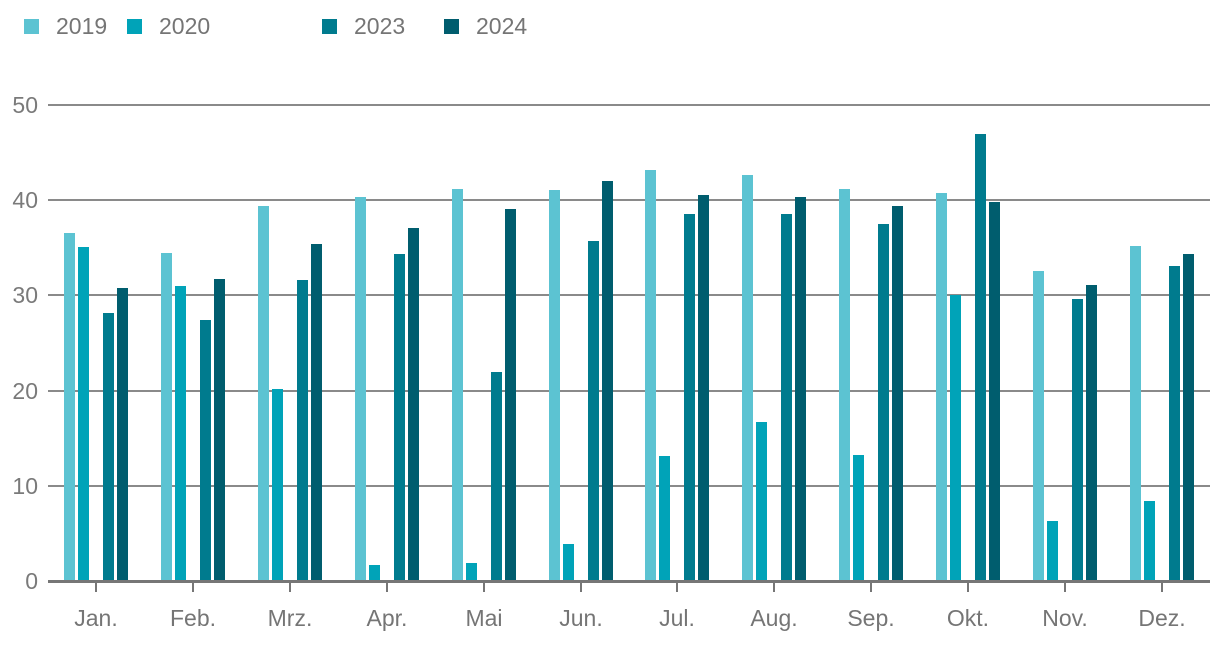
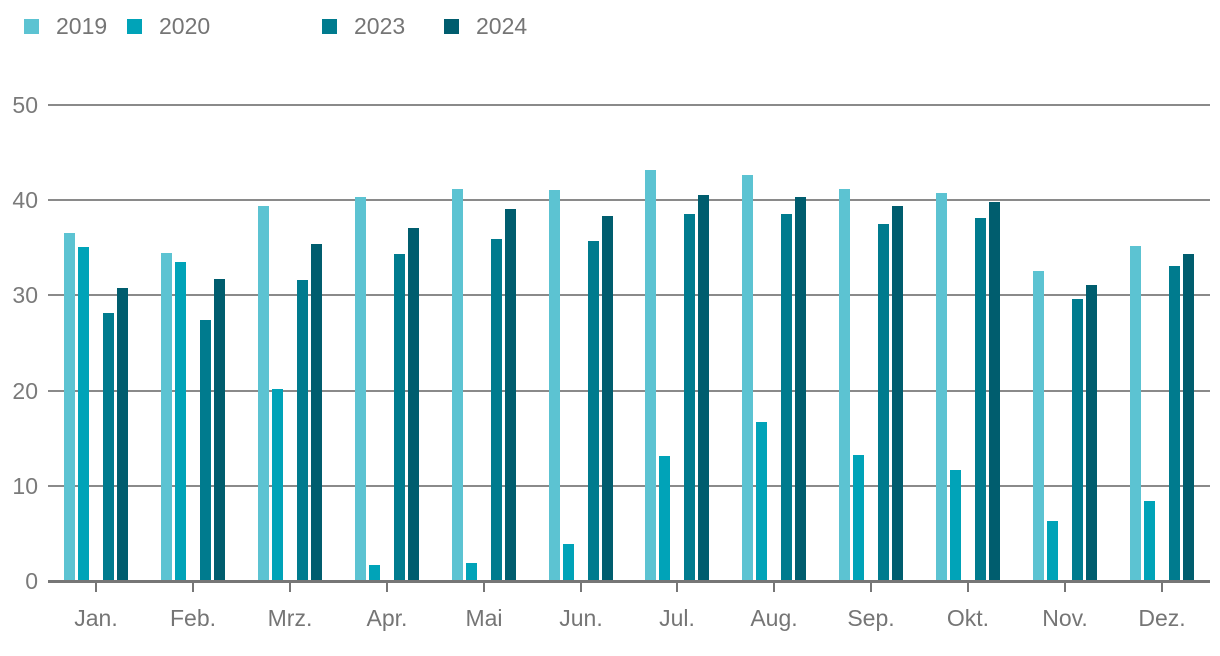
2020/Feb.: 31 -> 34
2023/Mai: 22 -> 36
2024/Jun.: 42 -> 38
2020/Okt.: 30 -> 12
2023/Okt.: 47 -> 38
